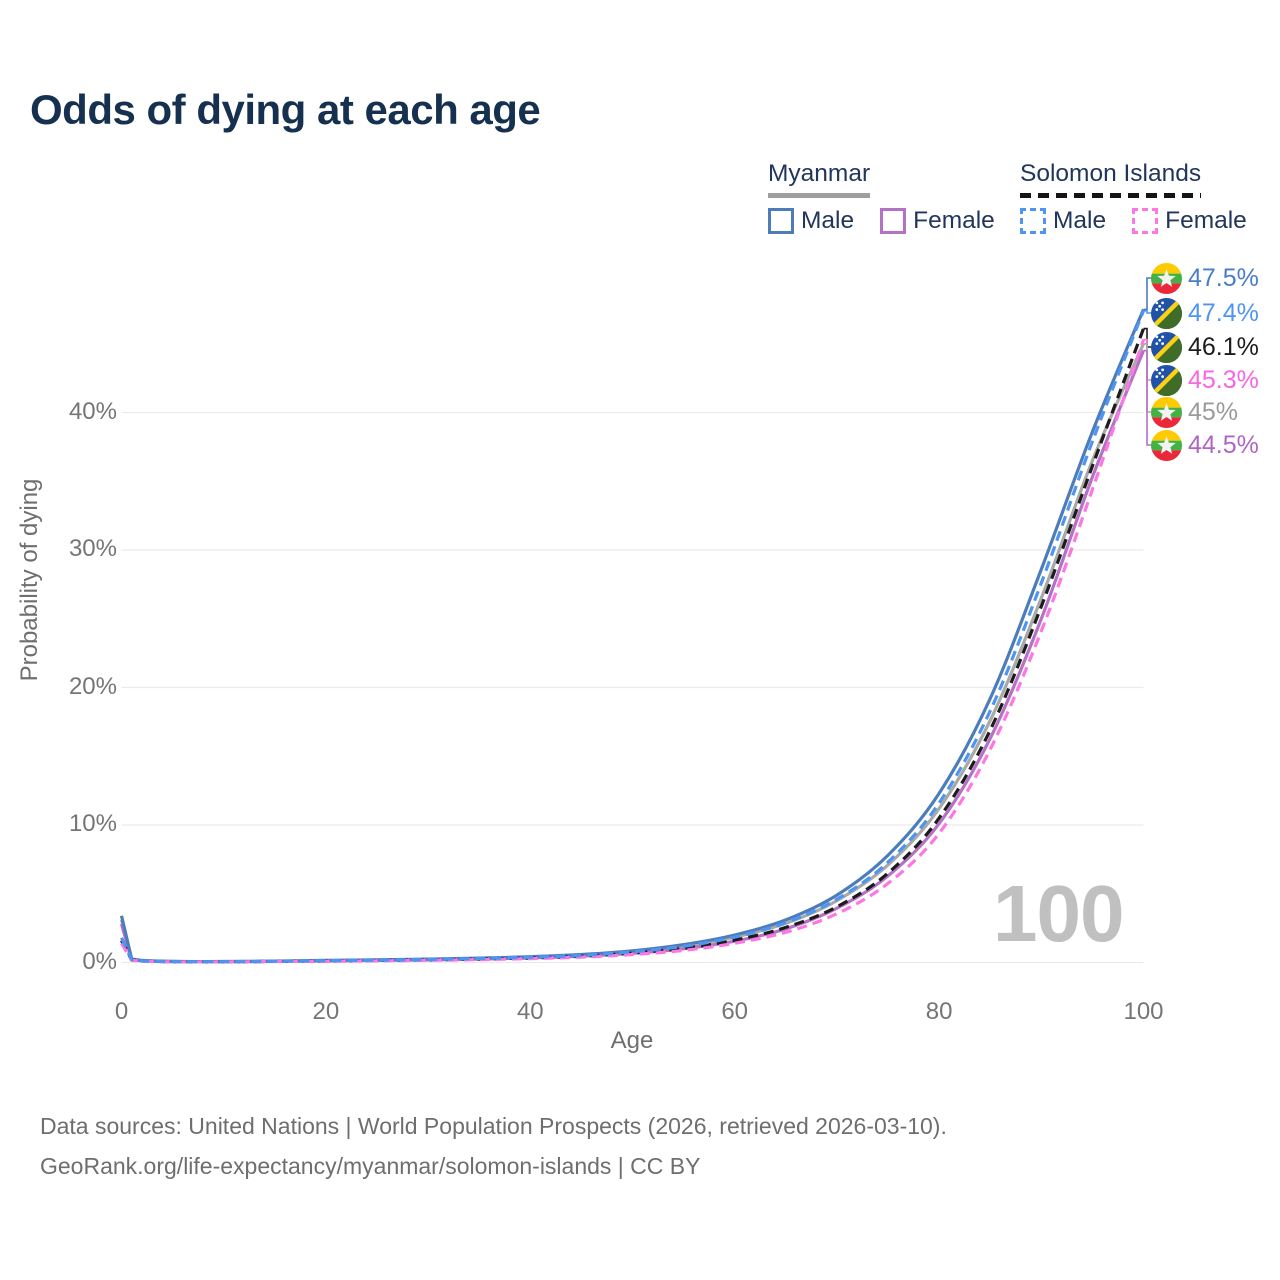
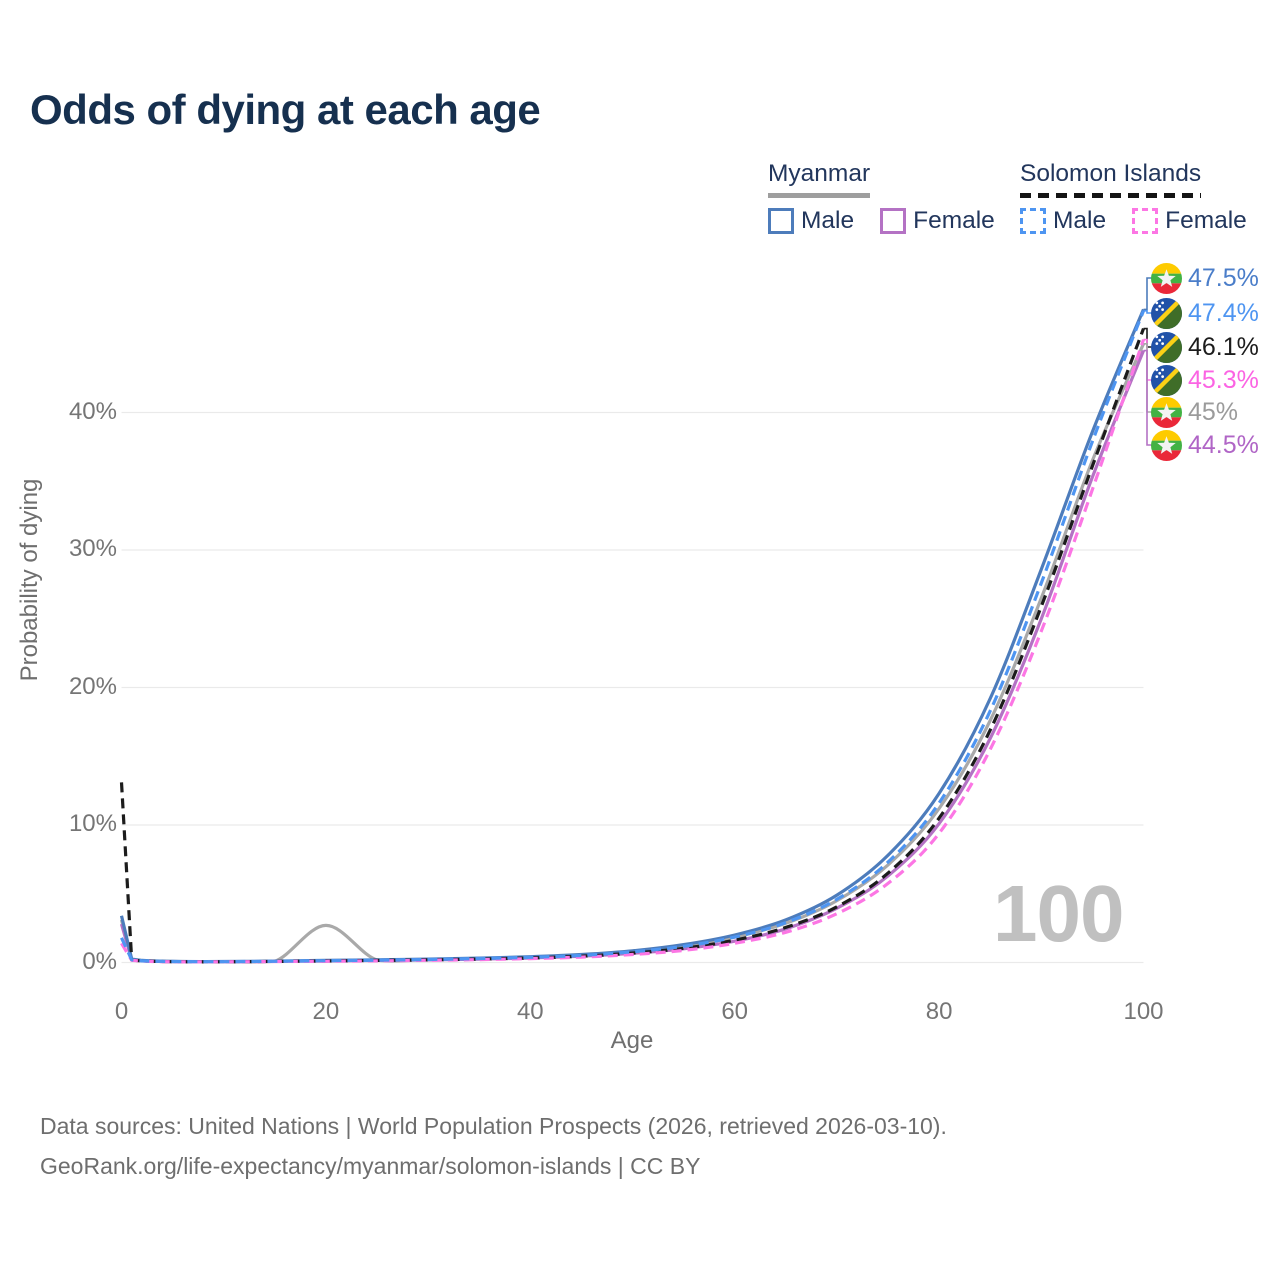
Solomon Islands/0: 1.6% -> 13.1%
Myanmar/20: 0.1% -> 2.7%
